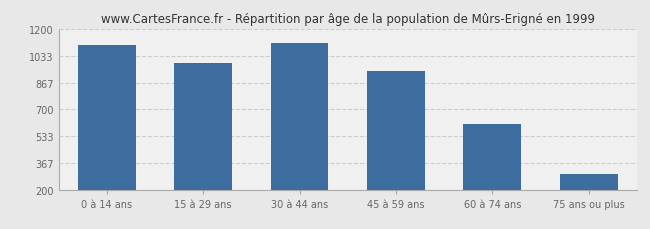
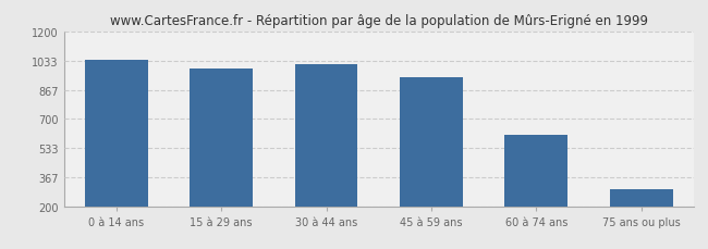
0 à 14 ans: 1100 -> 1040
30 à 44 ans: 1110 -> 1010
